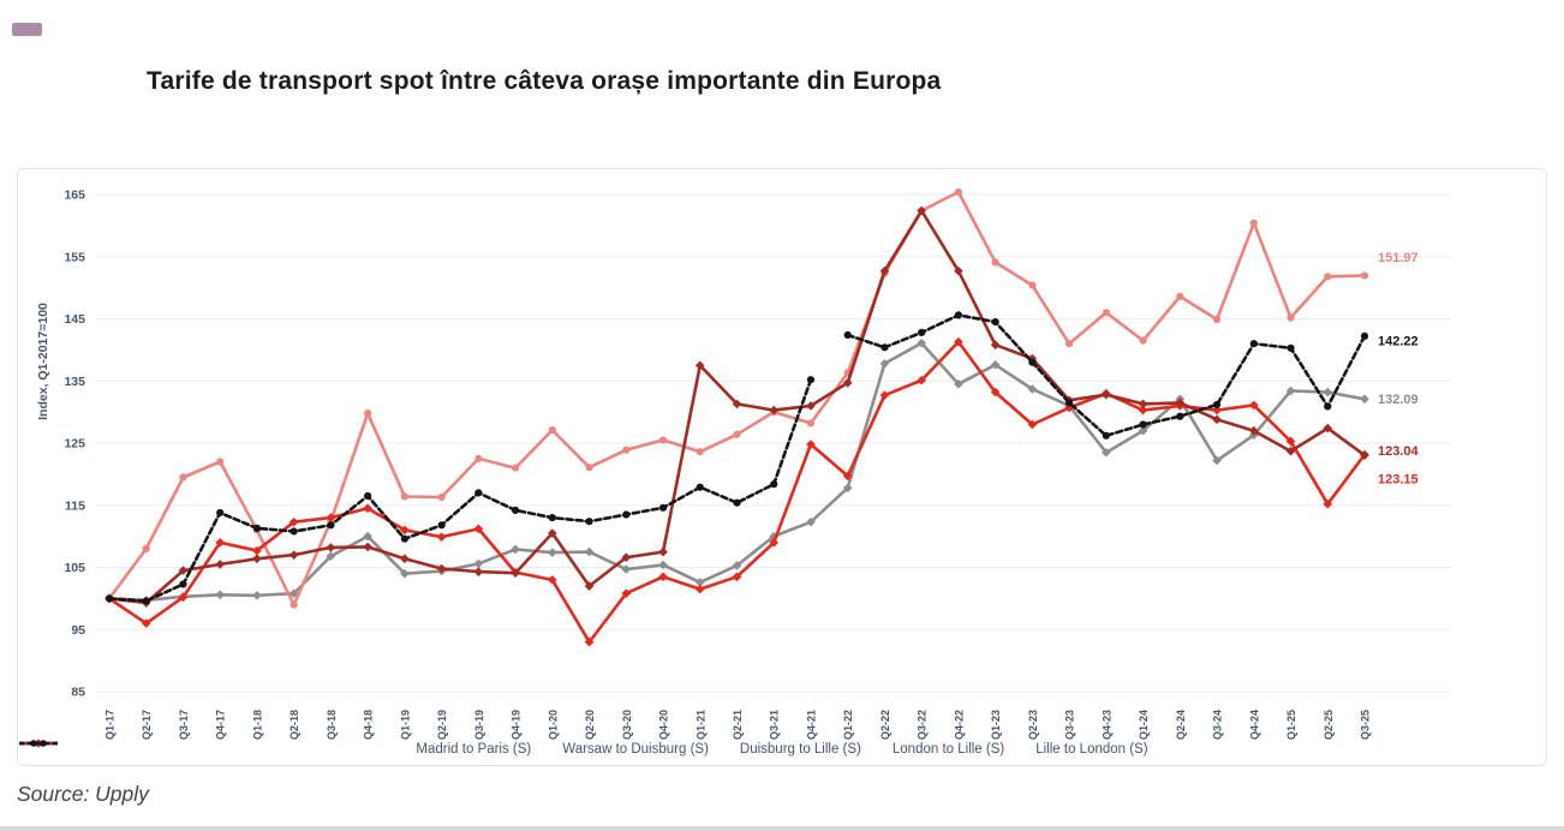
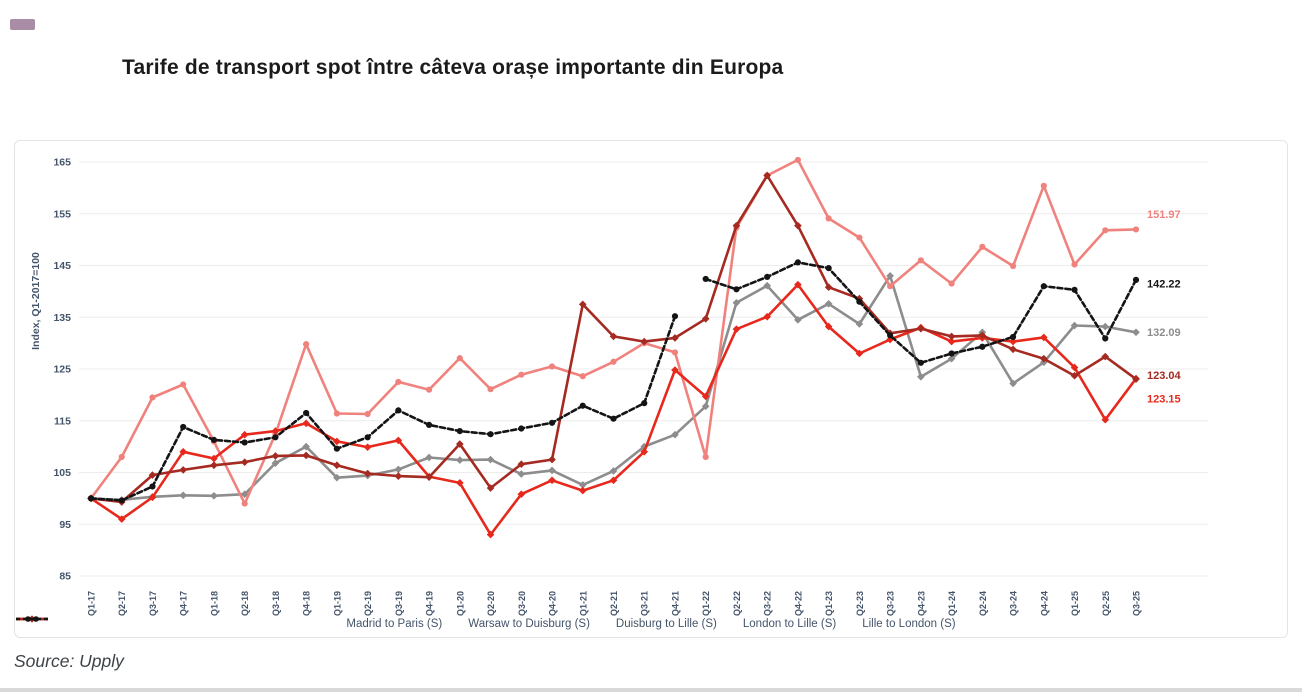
Warsaw to Duisburg (S)/Q1-22: 136 -> 108
Madrid to Paris (S)/Q3-23: 131 -> 143
